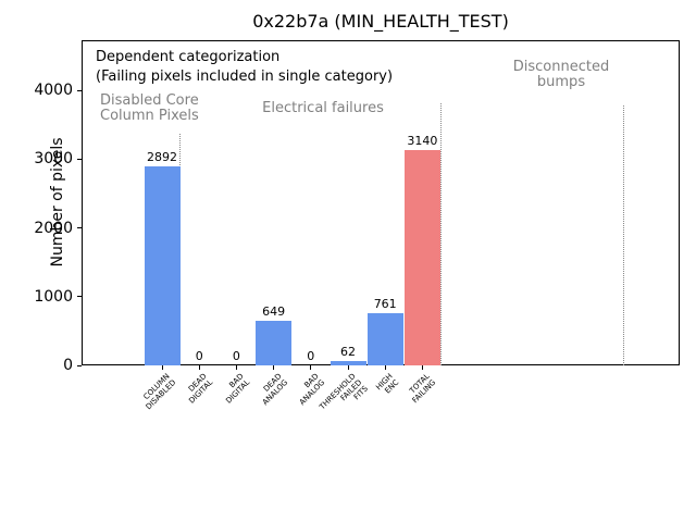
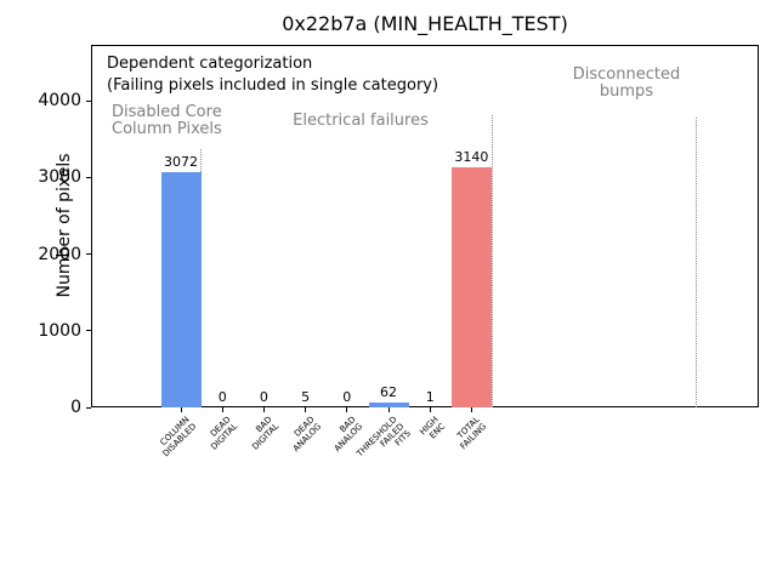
COLUMN DISABLED: 2892 -> 3072
DEAD ANALOG: 649 -> 5
HIGH ENC: 761 -> 1
